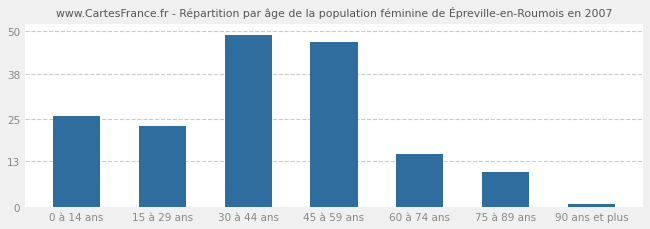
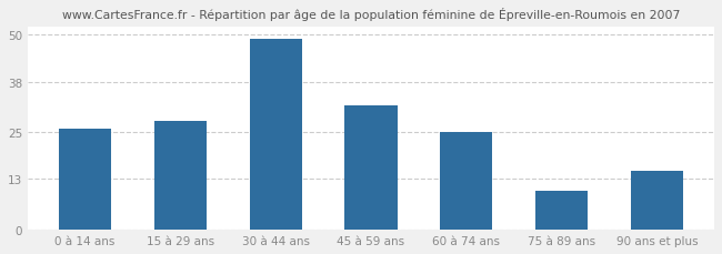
15 à 29 ans: 23 -> 28
45 à 59 ans: 47 -> 32
60 à 74 ans: 15 -> 25
90 ans et plus: 1 -> 15
